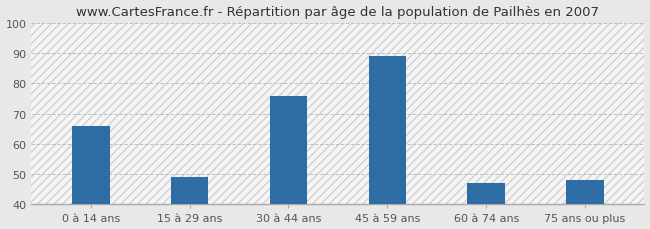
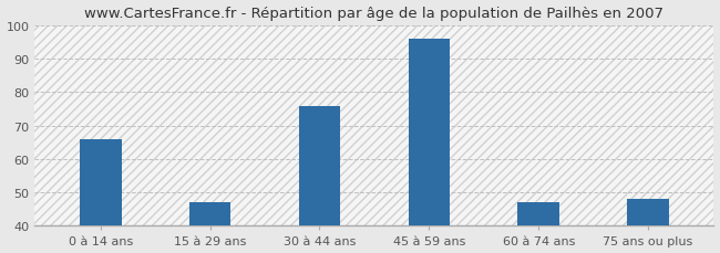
15 à 29 ans: 49 -> 47
45 à 59 ans: 89 -> 96
